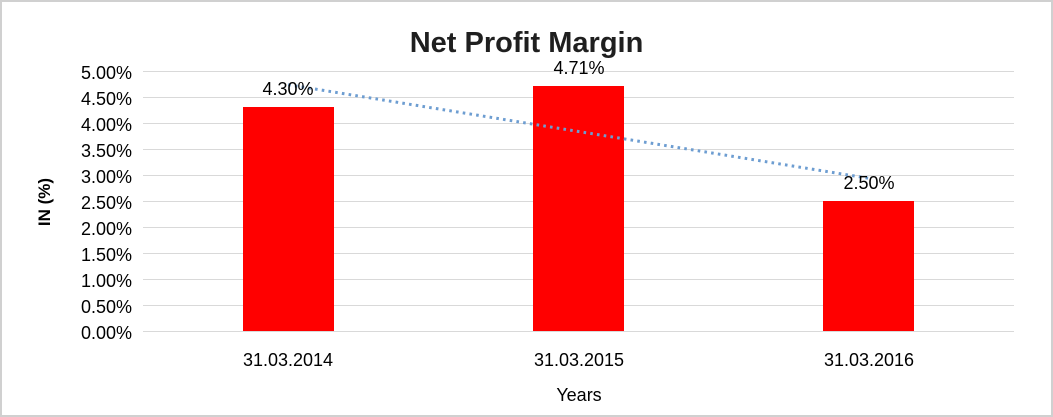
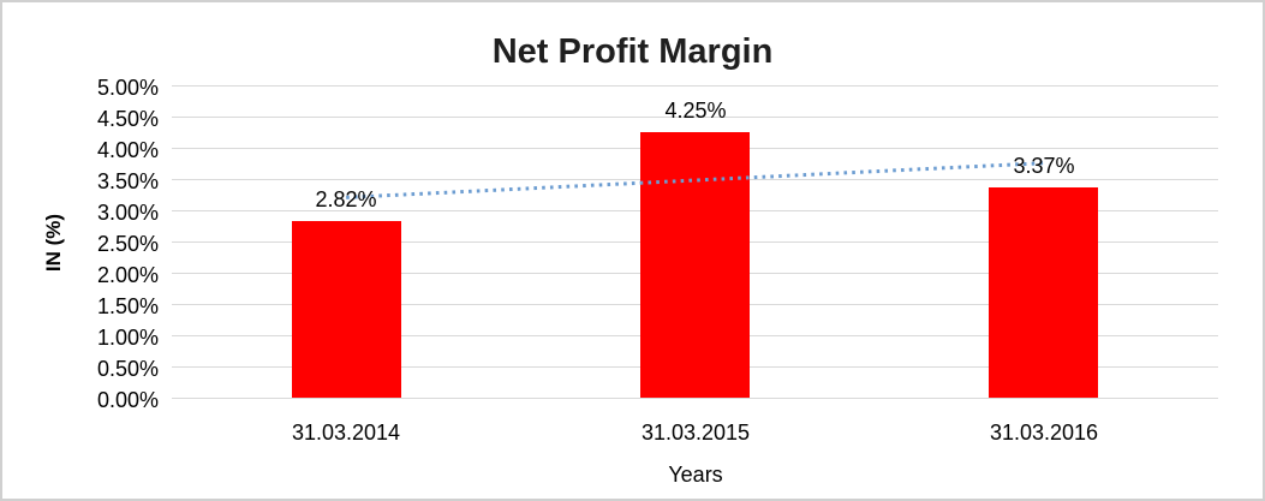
31.03.2014: 4.30% -> 2.82%
31.03.2015: 4.71% -> 4.25%
31.03.2016: 2.50% -> 3.37%
